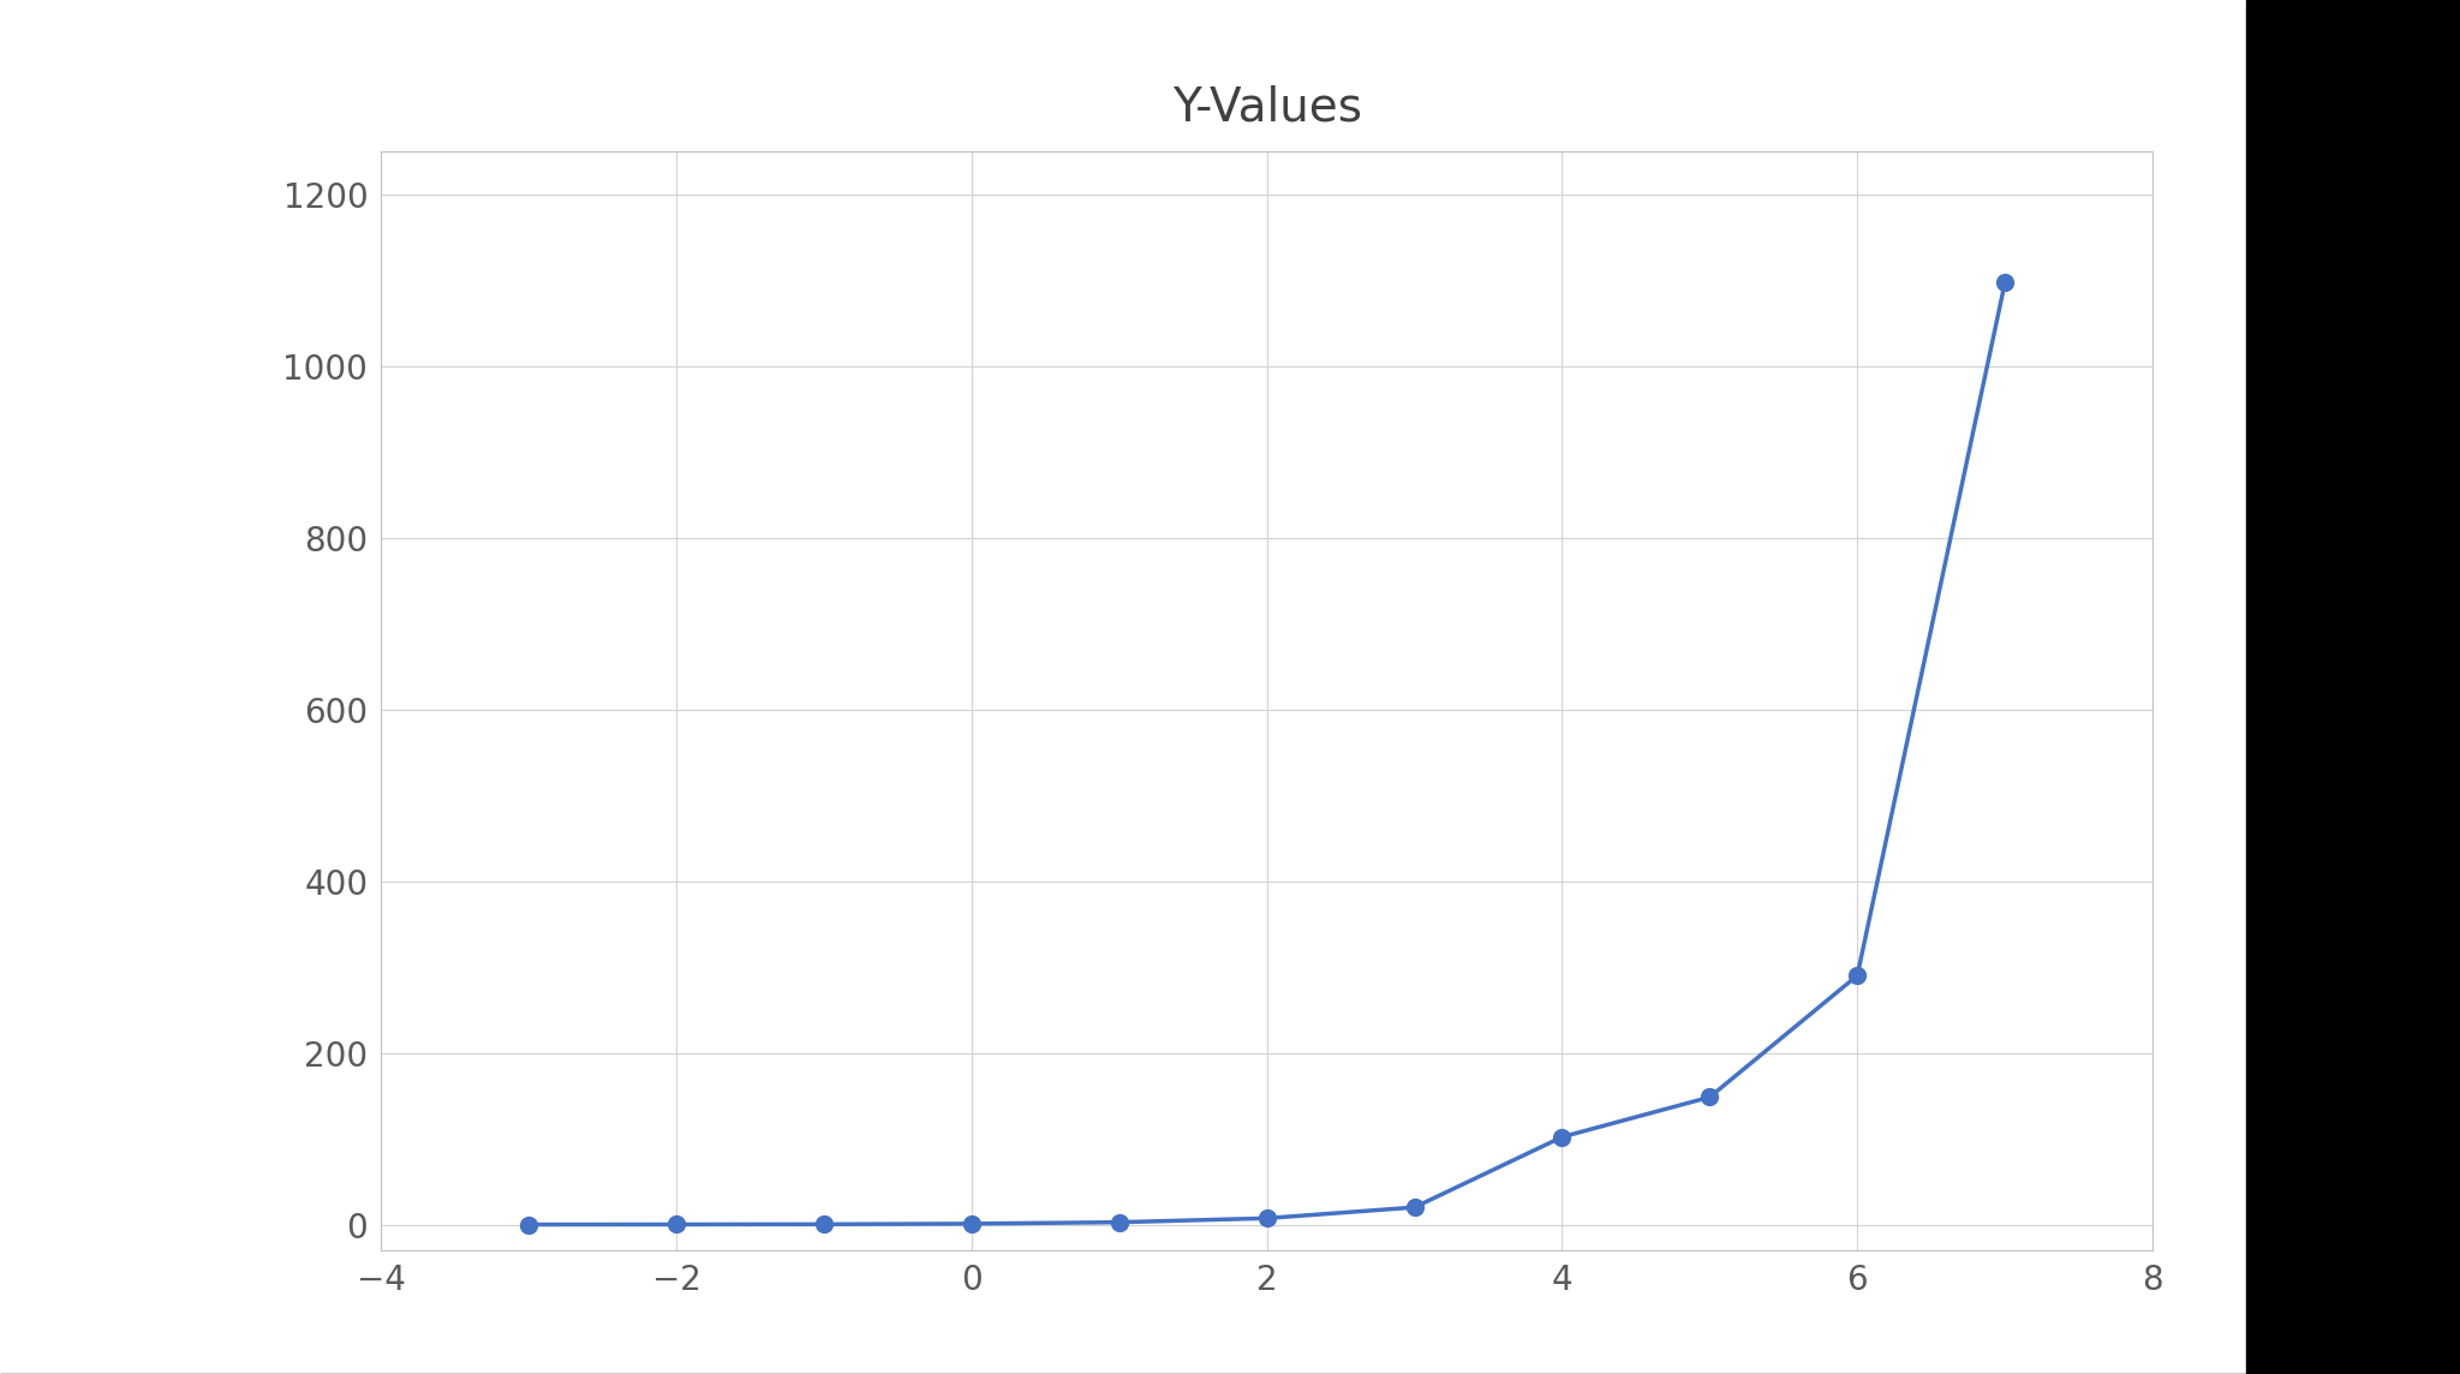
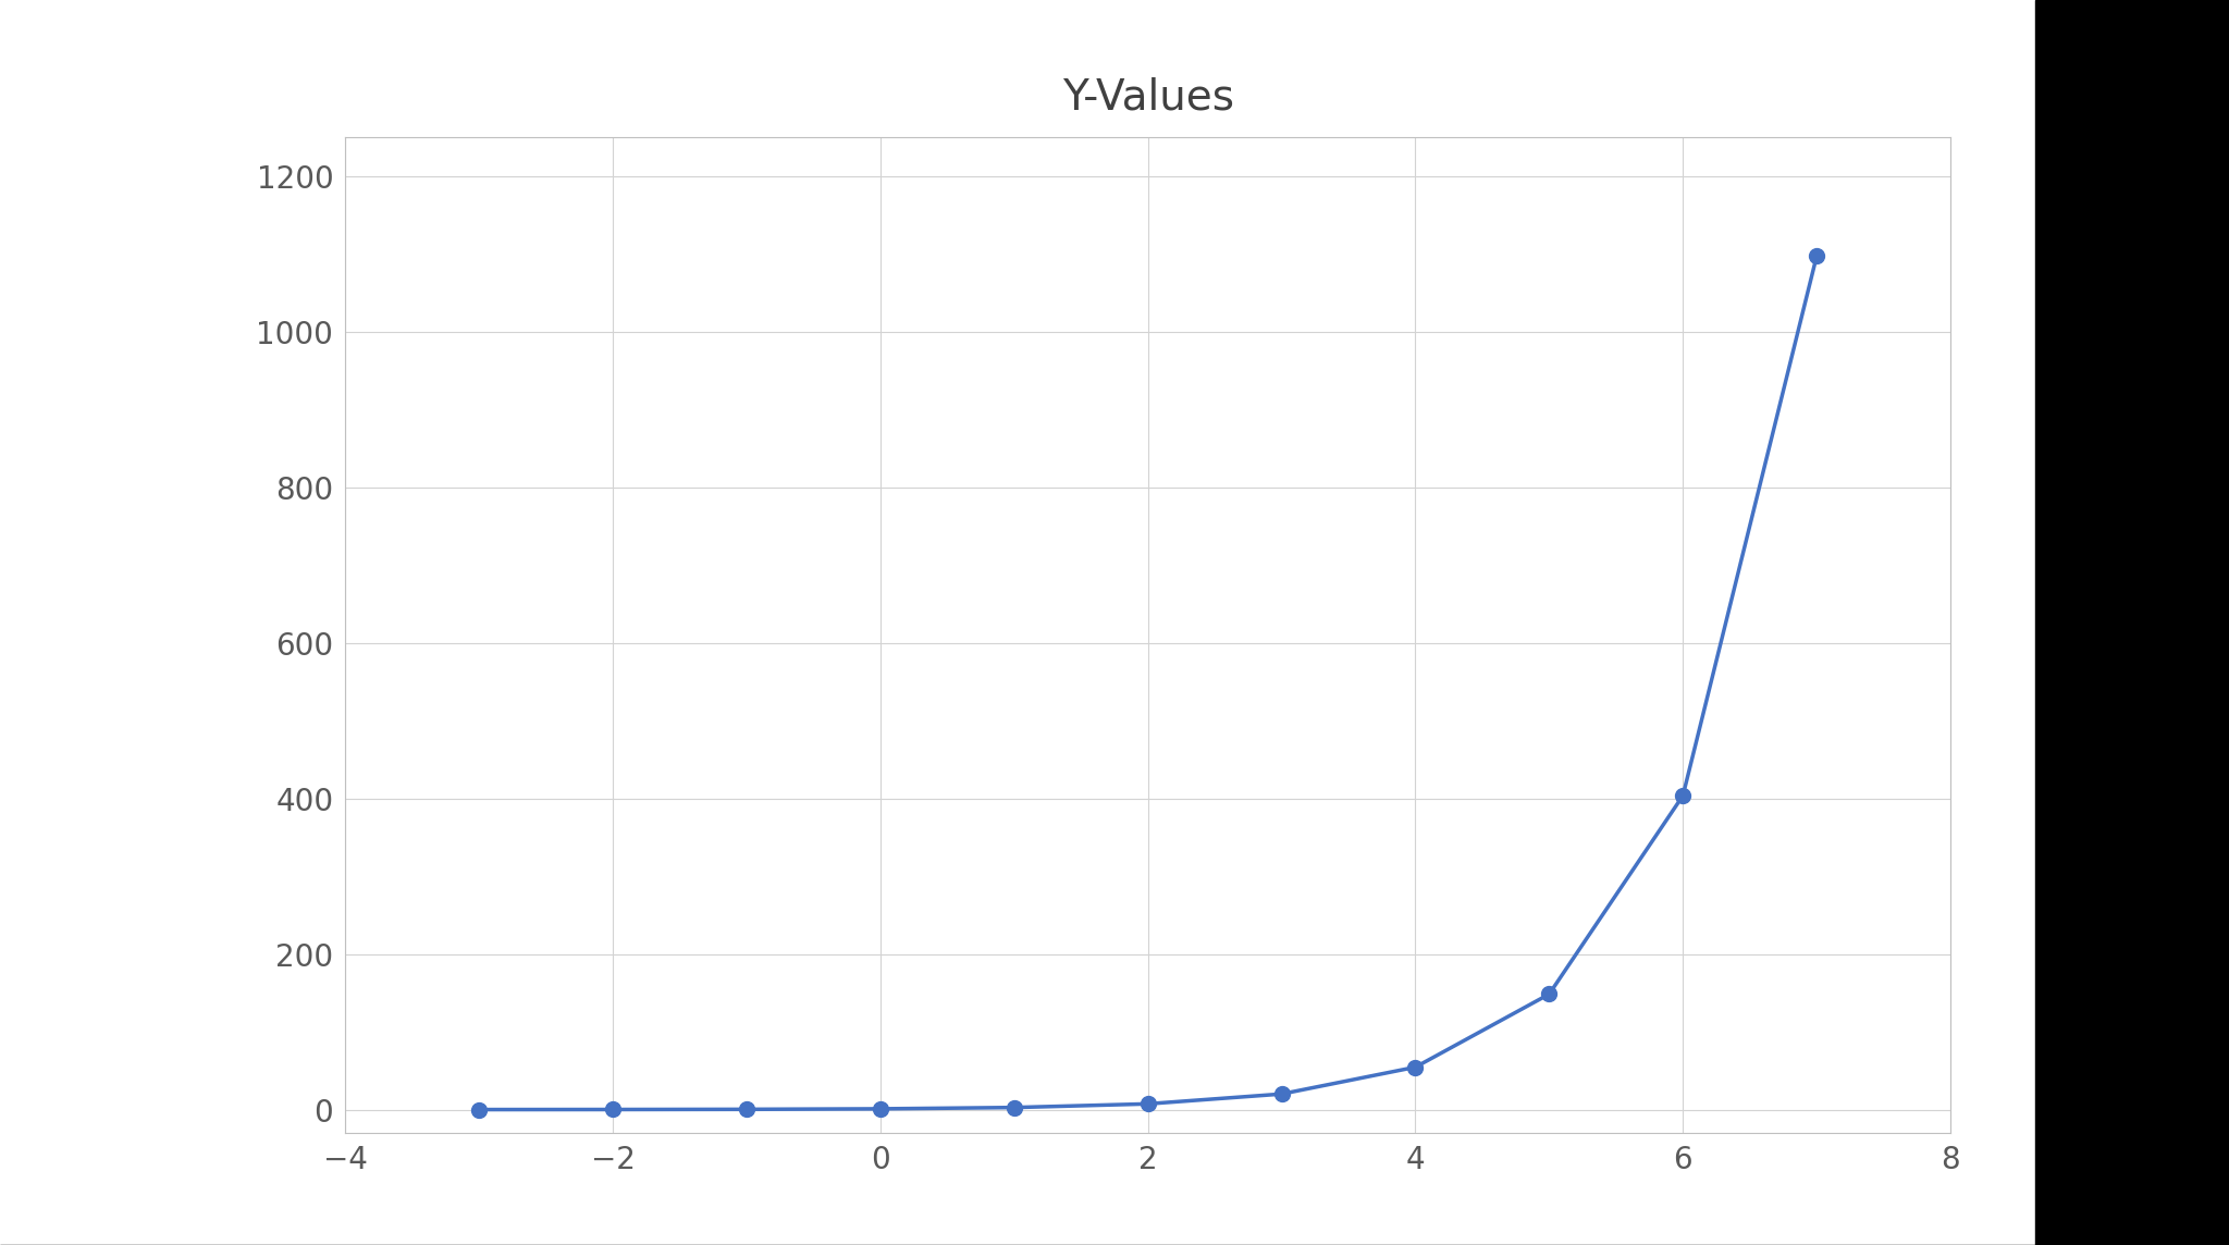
4: 102 -> 55
6: 290 -> 403
